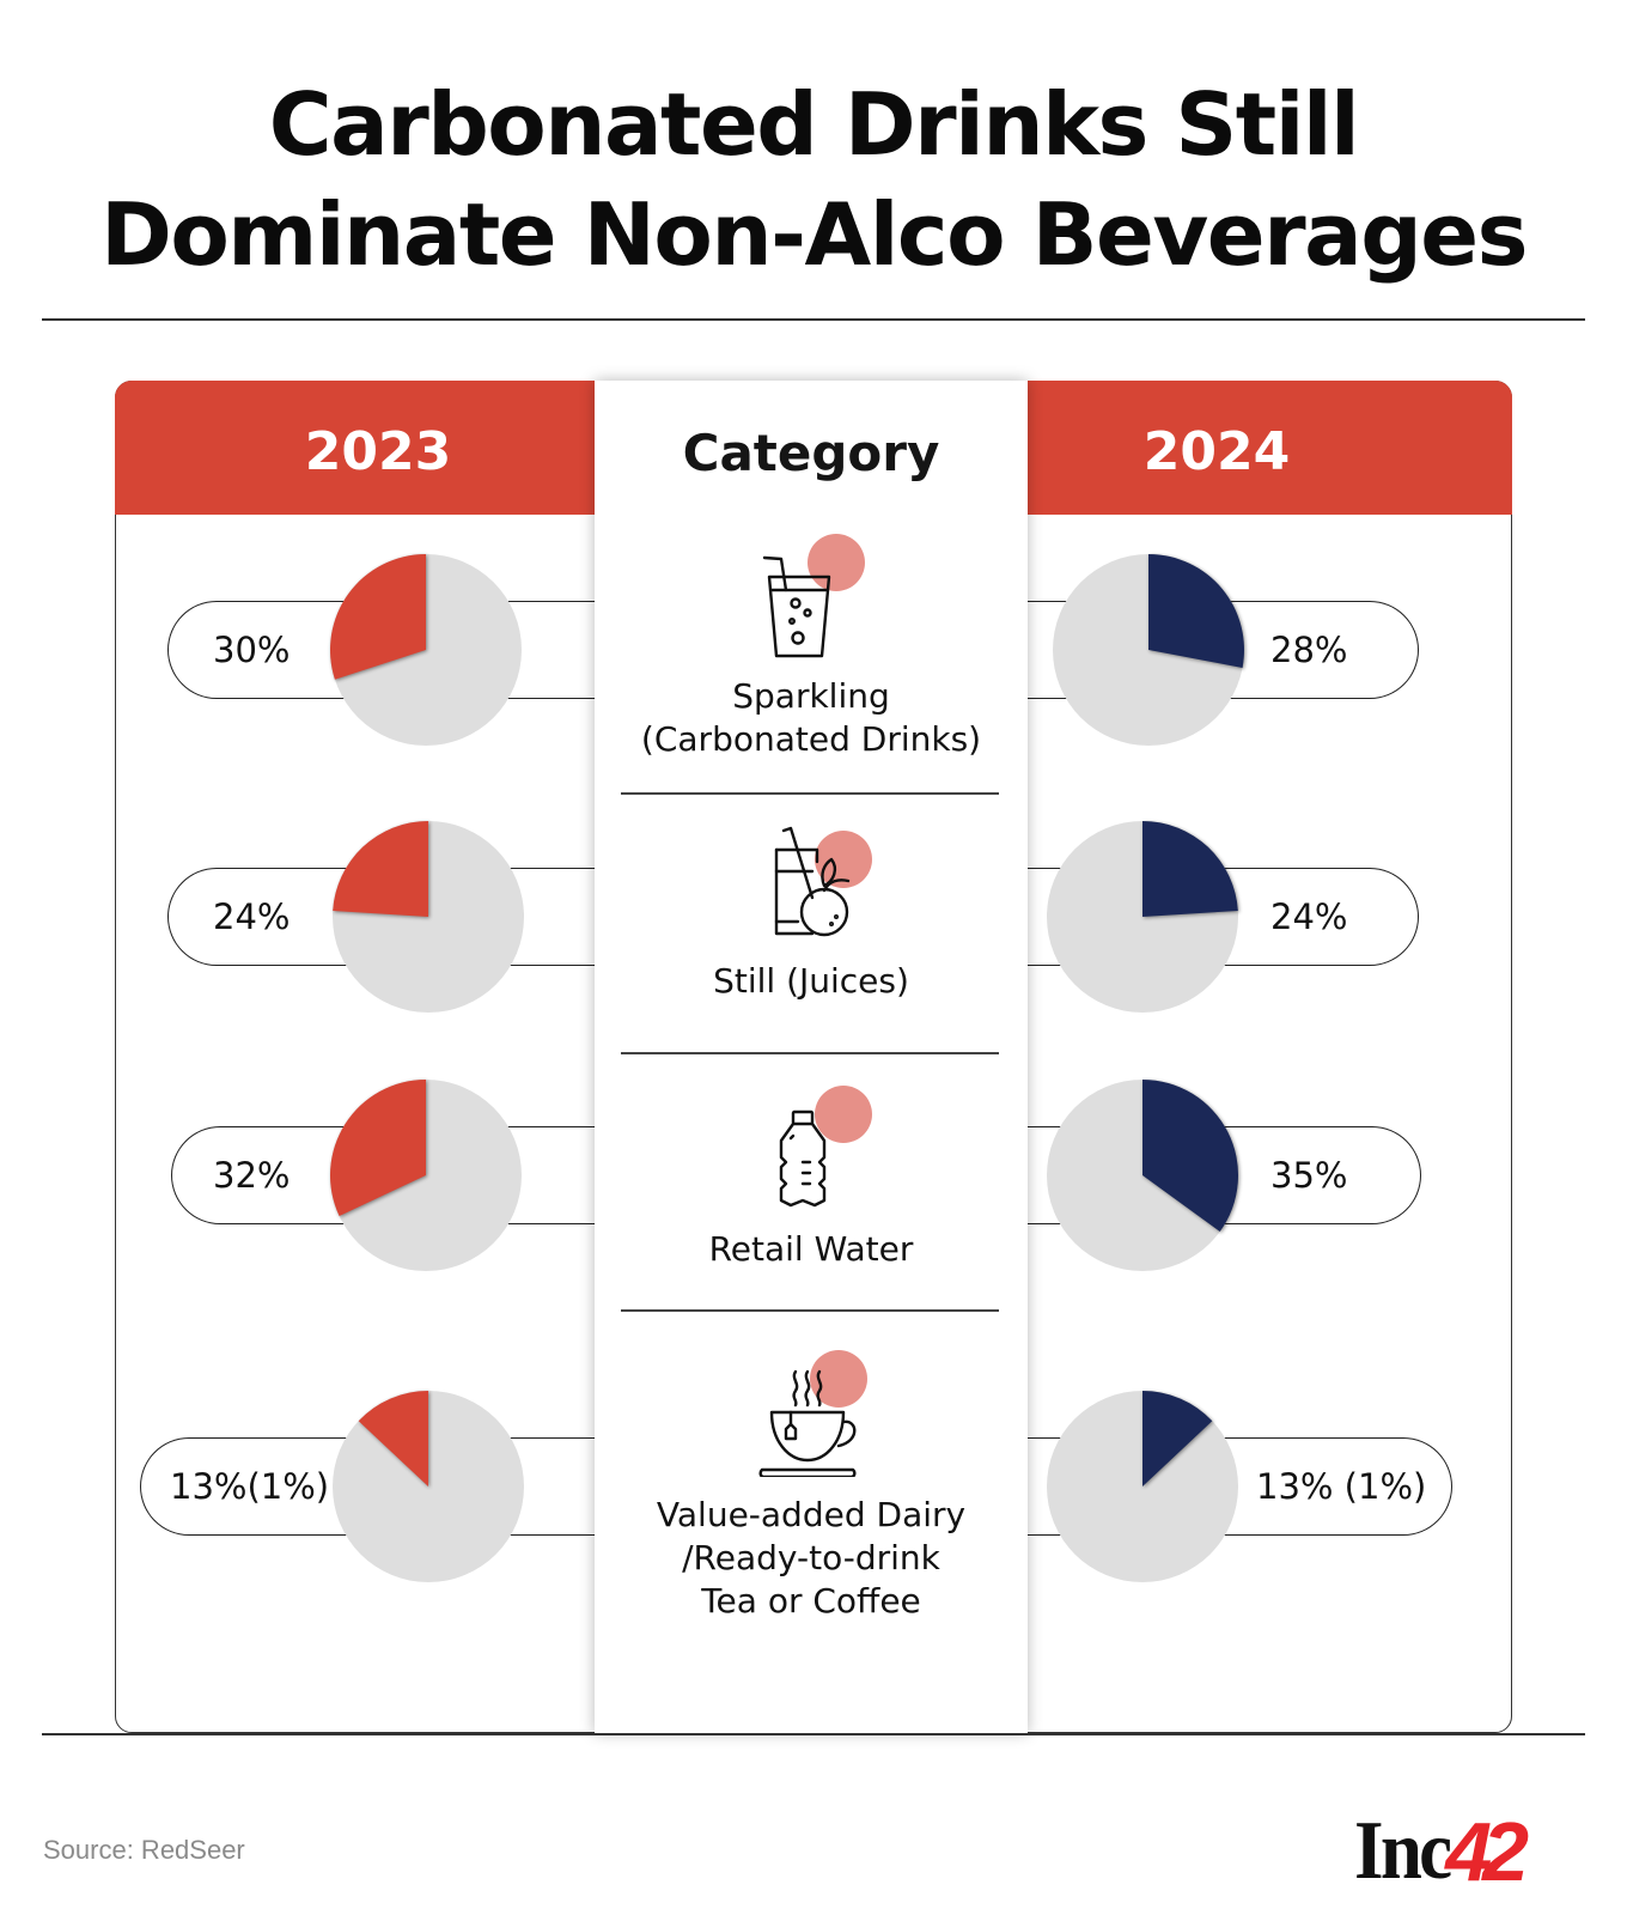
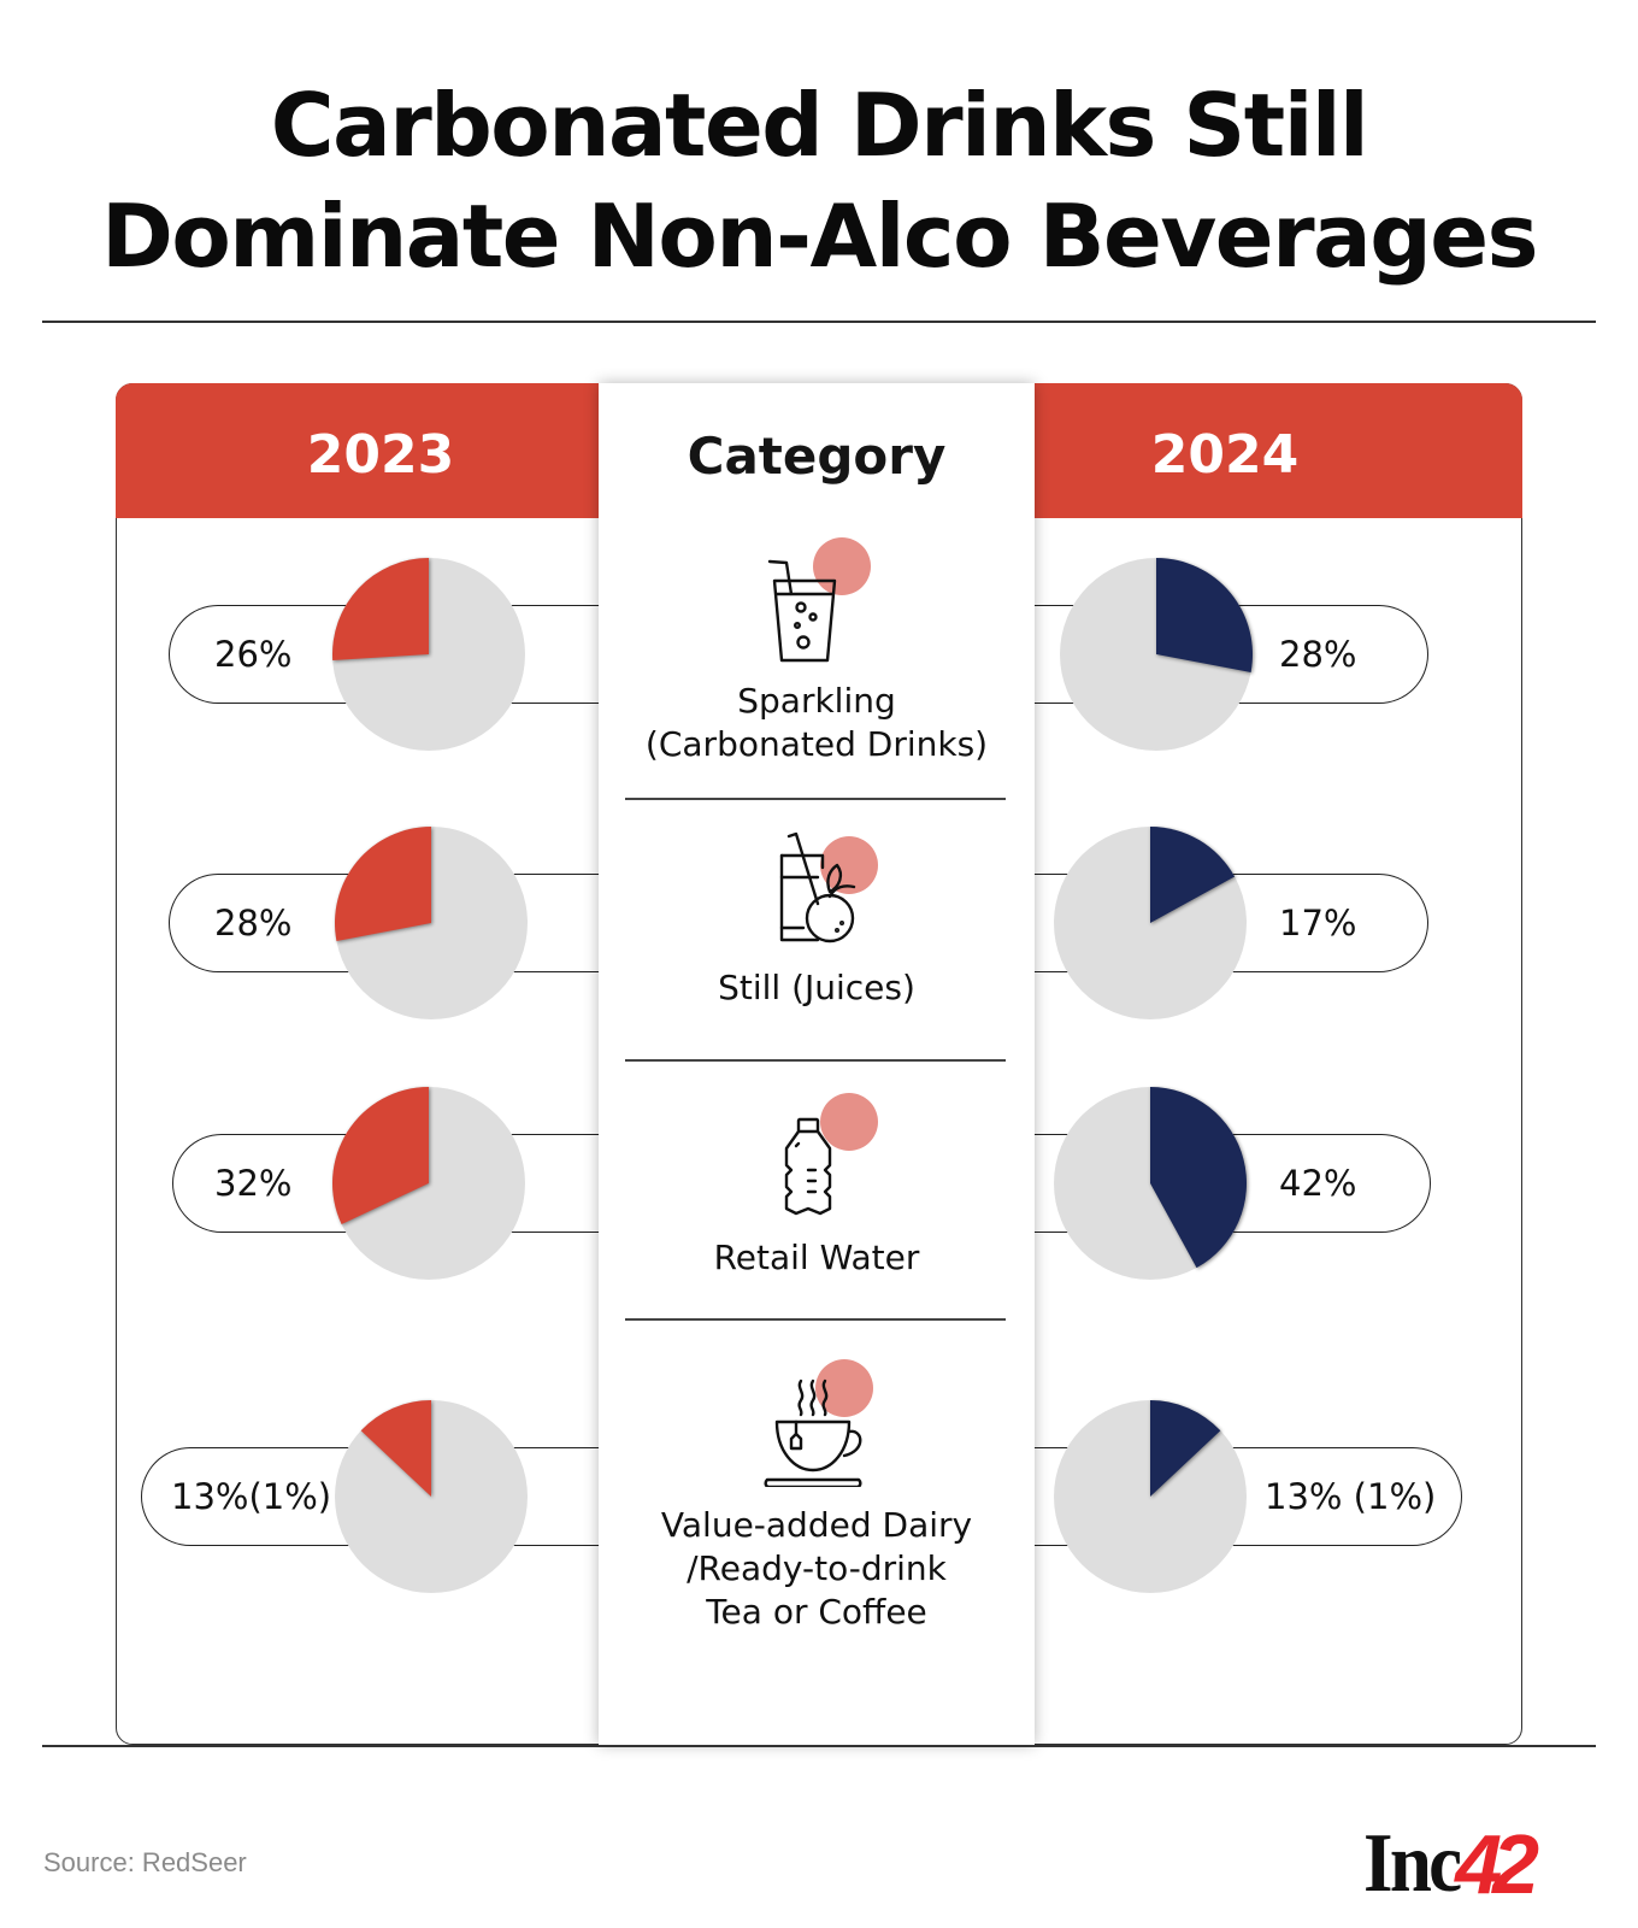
2023/Sparkling (Carbonated Drinks): 30% -> 26%
2023/Still (Juices): 24% -> 28%
2024/Still (Juices): 24% -> 17%
2024/Retail Water: 35% -> 42%
